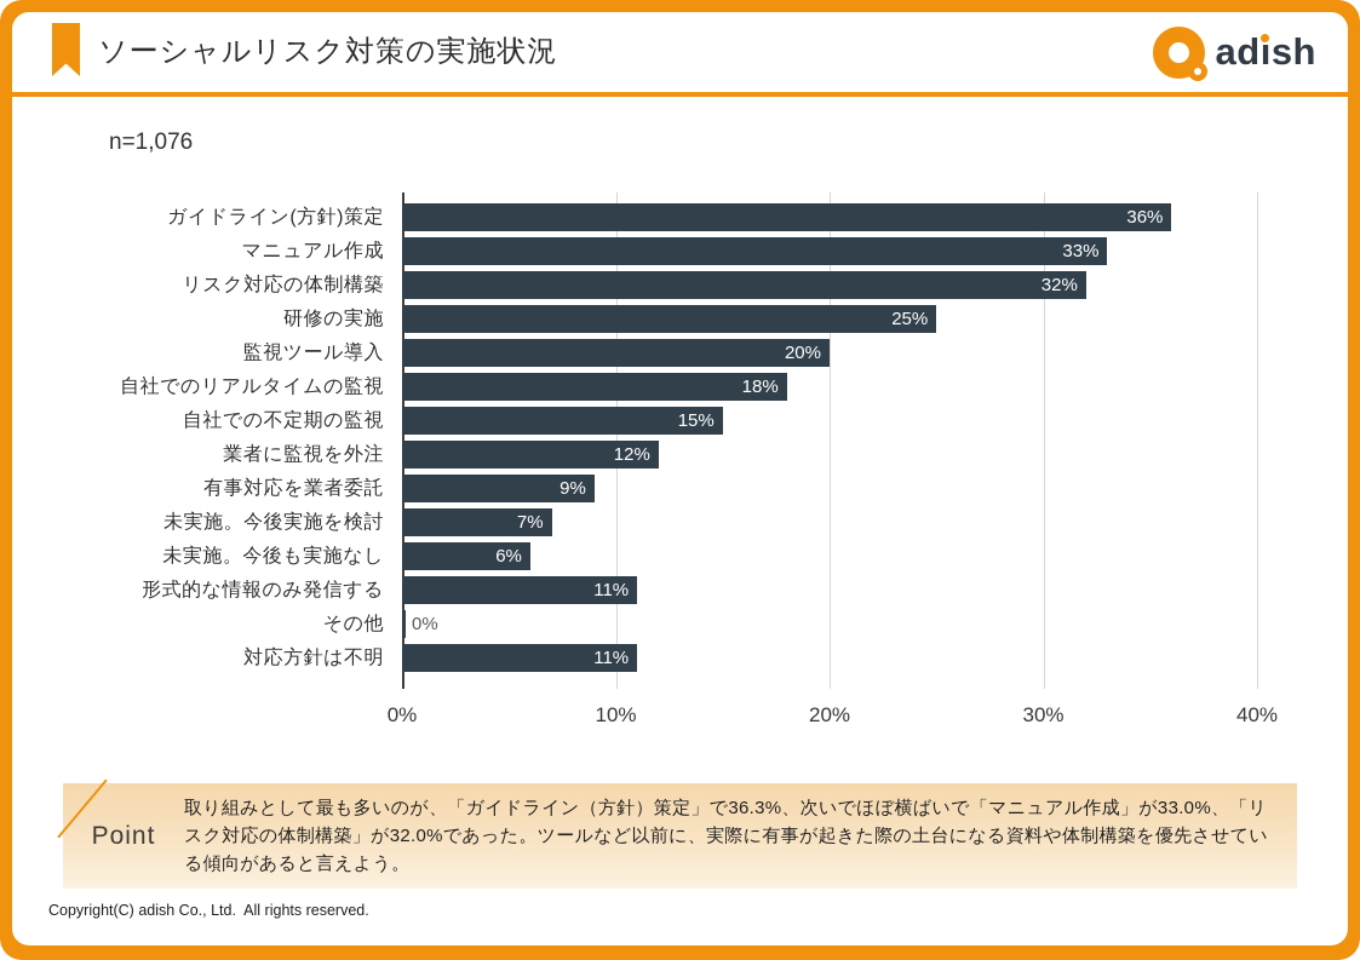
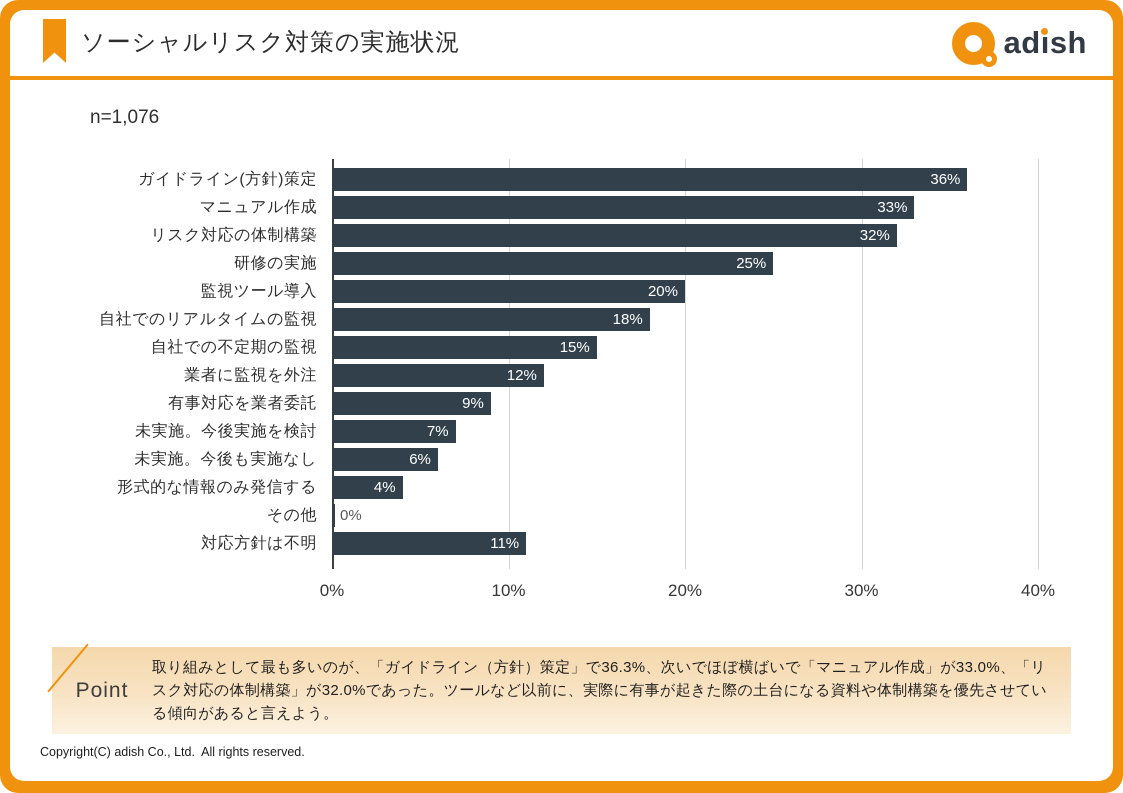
形式的な情報のみ発信する: 11% -> 4%
